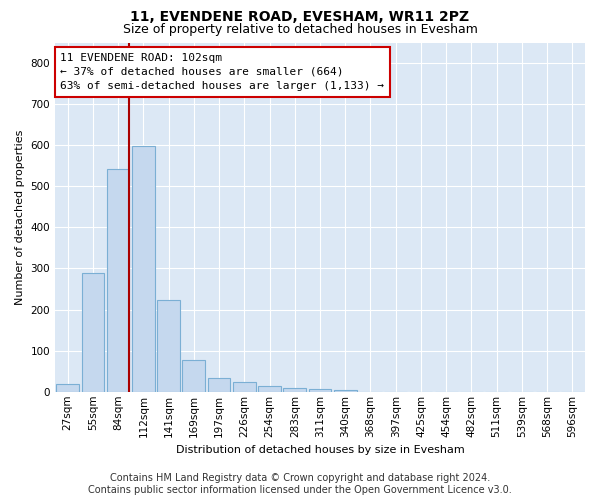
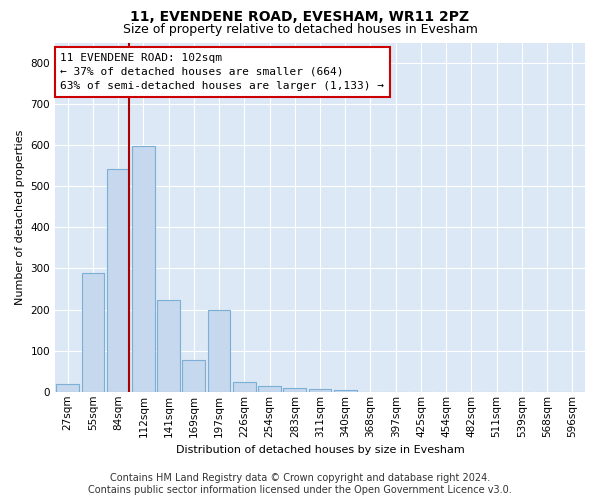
197sqm: 33 -> 200
